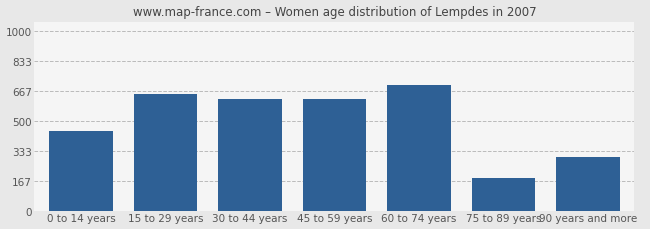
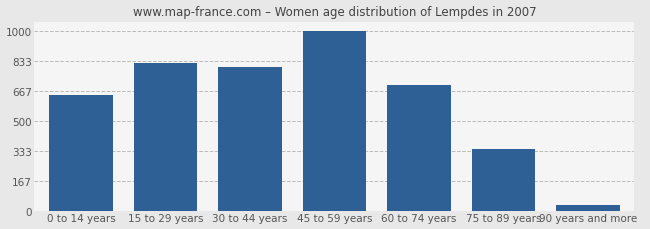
0 to 14 years: 440 -> 640
15 to 29 years: 650 -> 820
30 to 44 years: 620 -> 800
45 to 59 years: 620 -> 1000
75 to 89 years: 180 -> 340
90 years and more: 300 -> 30
